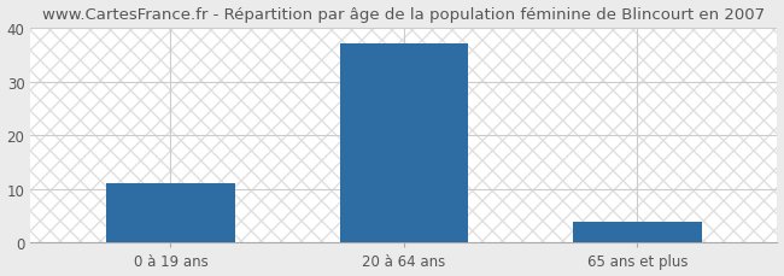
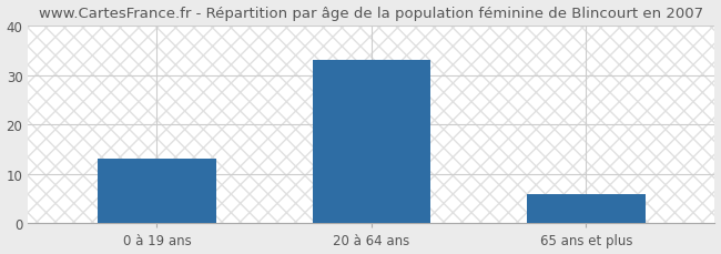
0 à 19 ans: 11 -> 13
20 à 64 ans: 37 -> 33
65 ans et plus: 4 -> 6
